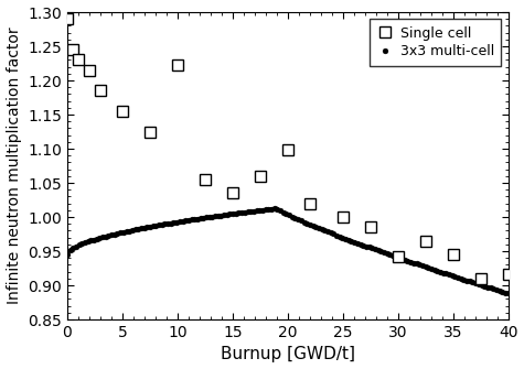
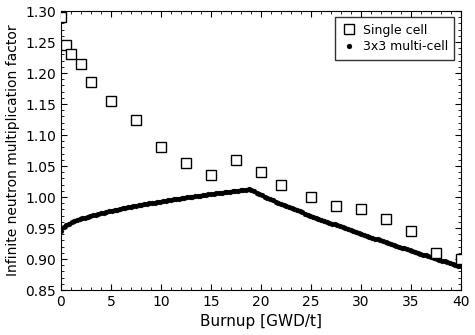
Single cell/10: 1.222 -> 1.080
Single cell/20: 1.098 -> 1.040
Single cell/30: 0.942 -> 0.980
Single cell/40: 0.916 -> 0.900
